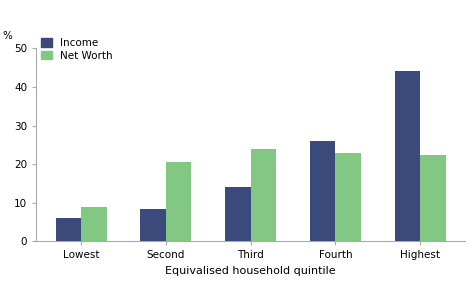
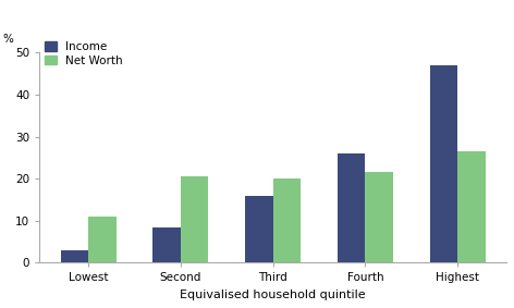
Income/Lowest: 6.0 -> 3.0
Net Worth/Lowest: 9.0 -> 11.0
Income/Third: 14.0 -> 16.0
Net Worth/Third: 24.0 -> 20.0
Net Worth/Fourth: 23.0 -> 21.5
Income/Highest: 44.0 -> 47.0
Net Worth/Highest: 22.5 -> 26.5
